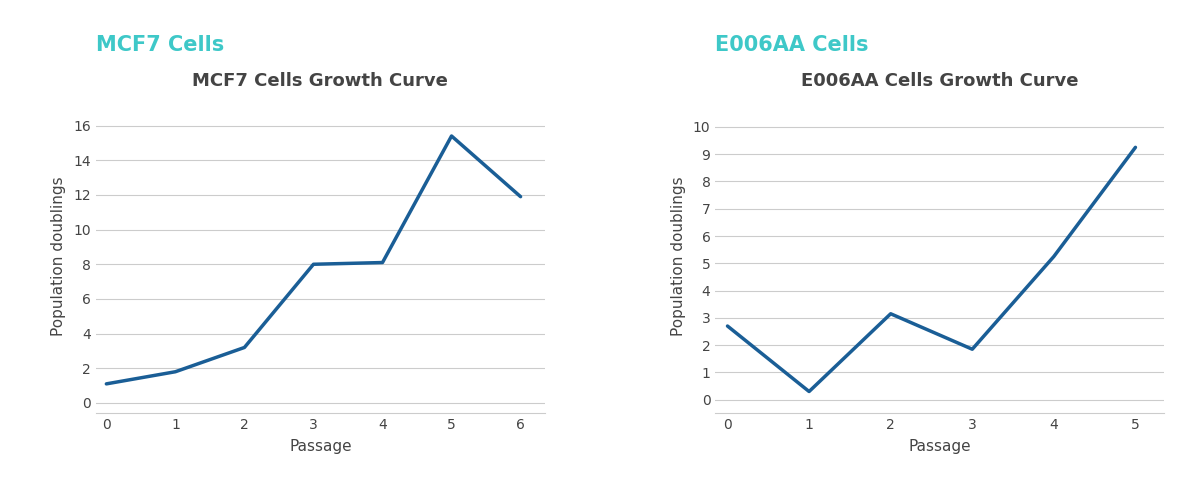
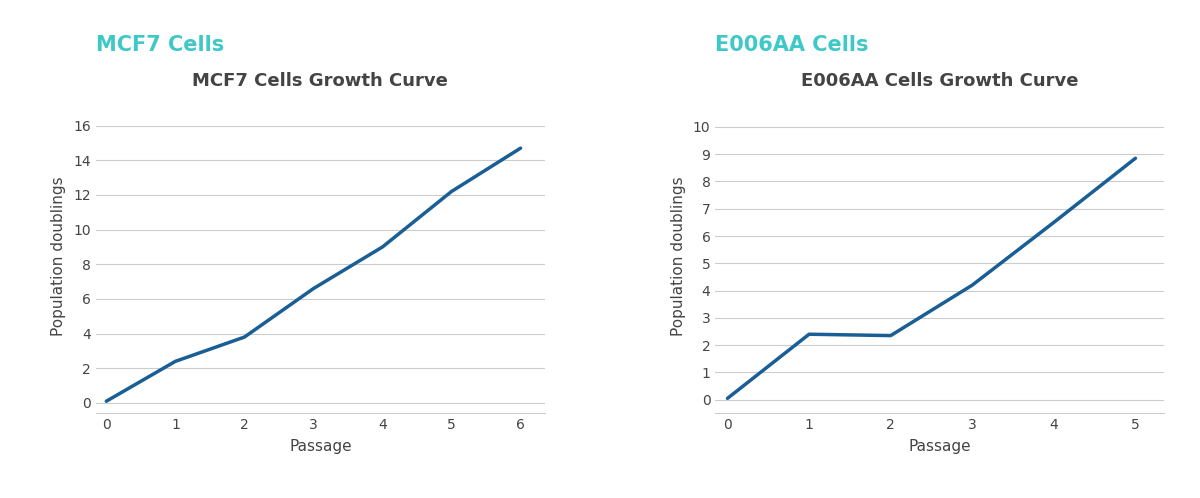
MCF7 Cells Growth Curve/0: 1.1 -> 0.1
MCF7 Cells Growth Curve/1: 1.8 -> 2.4
MCF7 Cells Growth Curve/2: 3.2 -> 3.8
MCF7 Cells Growth Curve/3: 8.0 -> 6.6
MCF7 Cells Growth Curve/4: 8.1 -> 9.0
MCF7 Cells Growth Curve/5: 15.4 -> 12.2
MCF7 Cells Growth Curve/6: 11.9 -> 14.7
E006AA Cells Growth Curve/0: 2.70 -> 0.05
E006AA Cells Growth Curve/1: 0.30 -> 2.40
E006AA Cells Growth Curve/2: 3.15 -> 2.35
E006AA Cells Growth Curve/3: 1.85 -> 4.20
E006AA Cells Growth Curve/4: 5.25 -> 6.50
E006AA Cells Growth Curve/5: 9.25 -> 8.85
